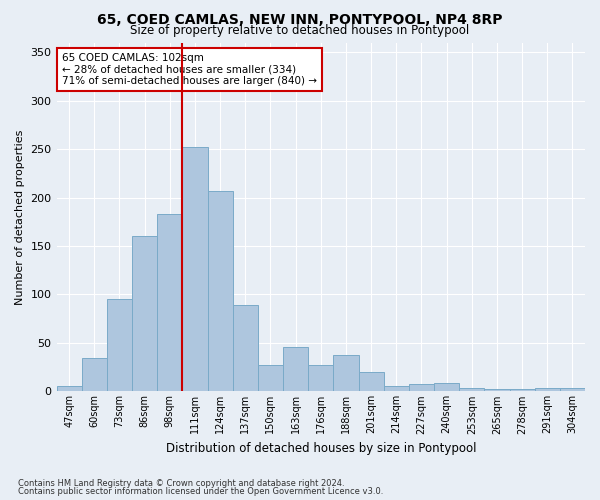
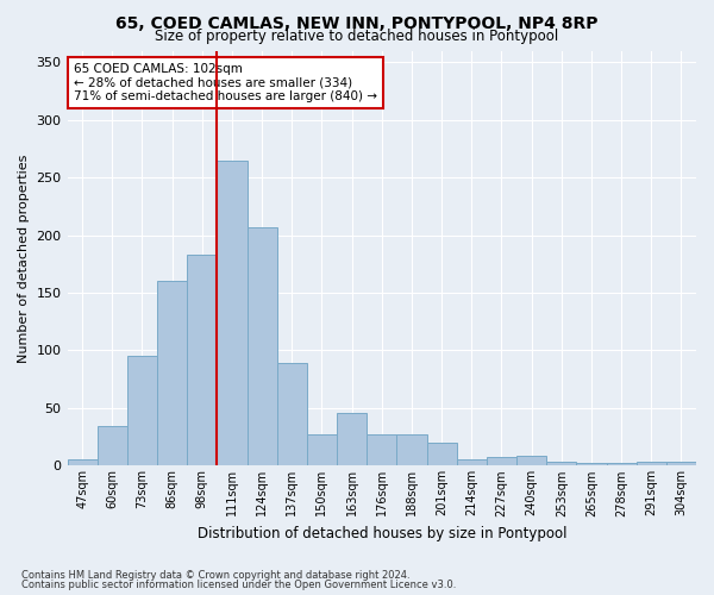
111sqm: 252 -> 265
188sqm: 38 -> 27
